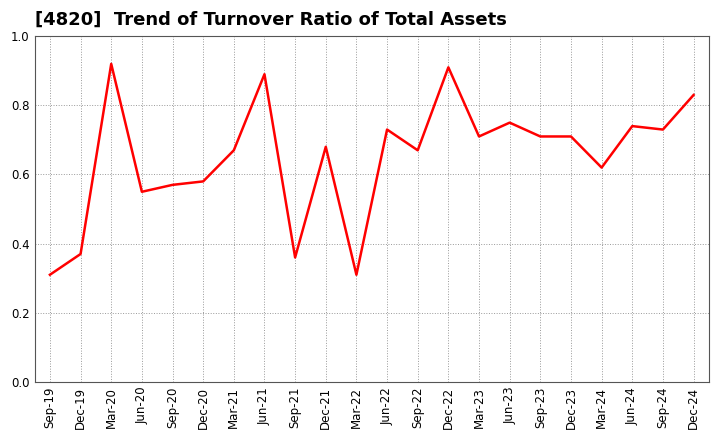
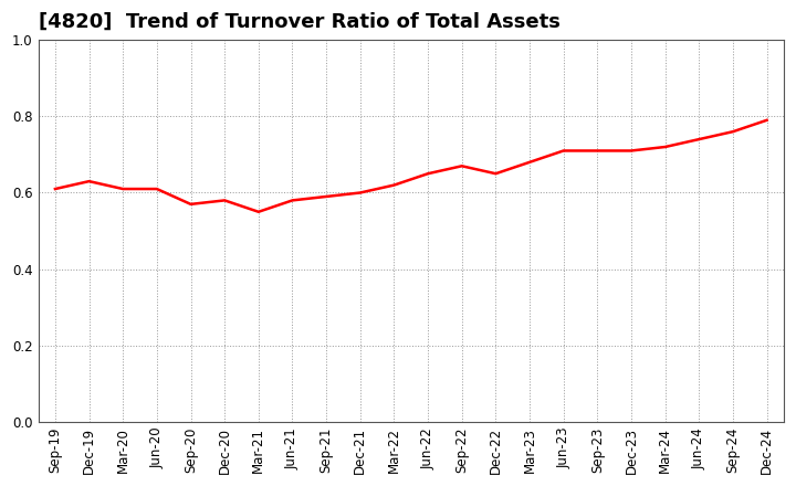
Sep-19: 0.31 -> 0.61
Dec-19: 0.37 -> 0.63
Mar-20: 0.92 -> 0.61
Jun-20: 0.55 -> 0.61
Mar-21: 0.67 -> 0.55
Jun-21: 0.89 -> 0.58
Sep-21: 0.36 -> 0.59
Dec-21: 0.68 -> 0.60
Mar-22: 0.31 -> 0.62
Jun-22: 0.73 -> 0.65
Dec-22: 0.91 -> 0.65
Mar-23: 0.71 -> 0.68
Jun-23: 0.75 -> 0.71
Mar-24: 0.62 -> 0.72
Sep-24: 0.73 -> 0.76
Dec-24: 0.83 -> 0.79
